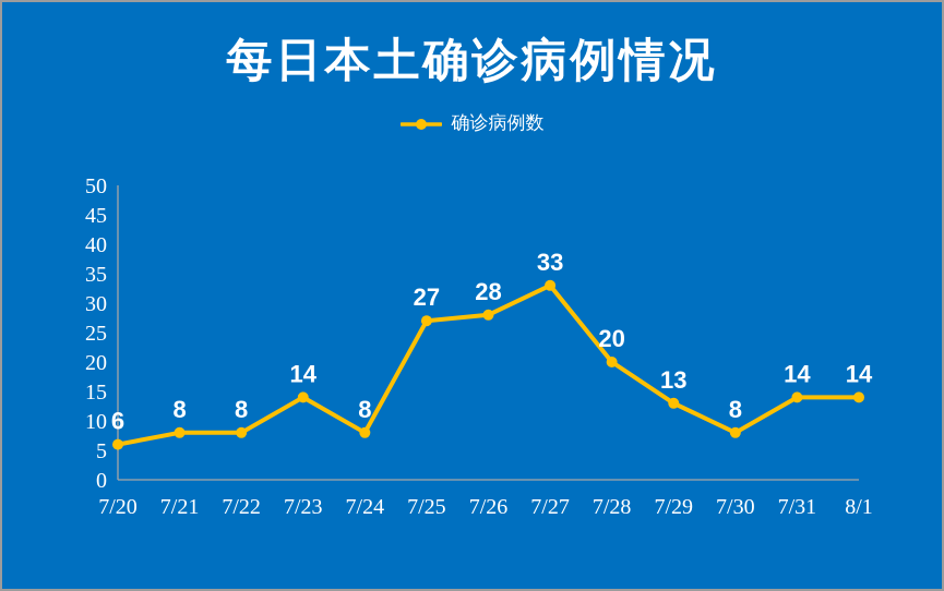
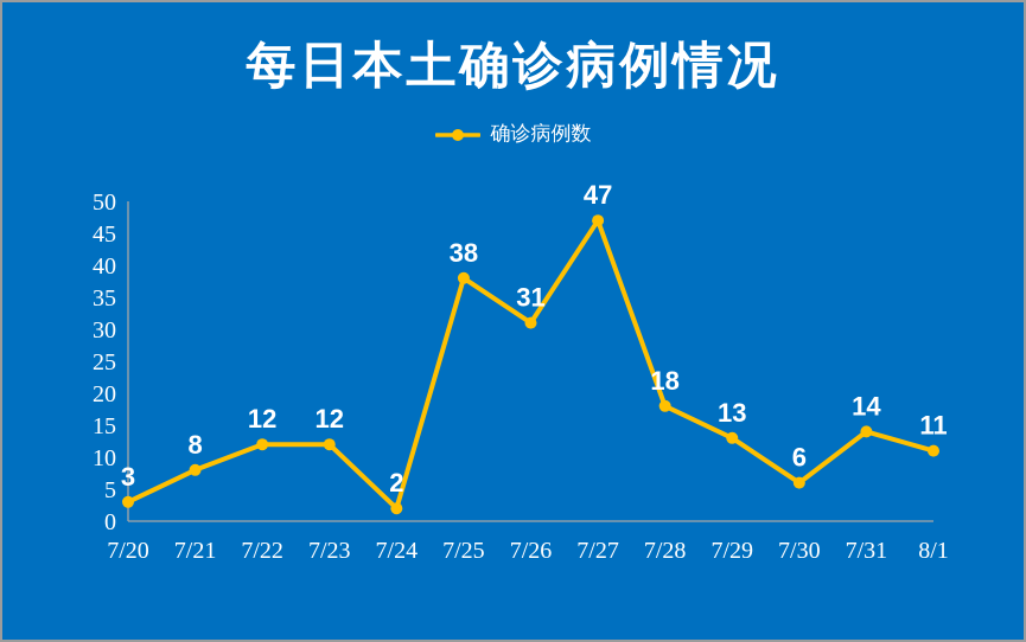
7/20: 6 -> 3
7/22: 8 -> 12
7/23: 14 -> 12
7/24: 8 -> 2
7/25: 27 -> 38
7/26: 28 -> 31
7/27: 33 -> 47
7/28: 20 -> 18
7/30: 8 -> 6
8/1: 14 -> 11
